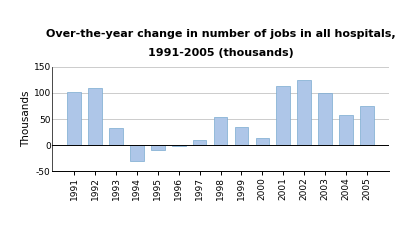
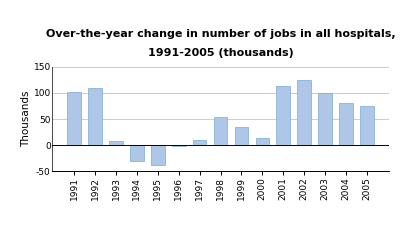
1993: 33 -> 8
1995: -10 -> -38
2004: 57 -> 80
